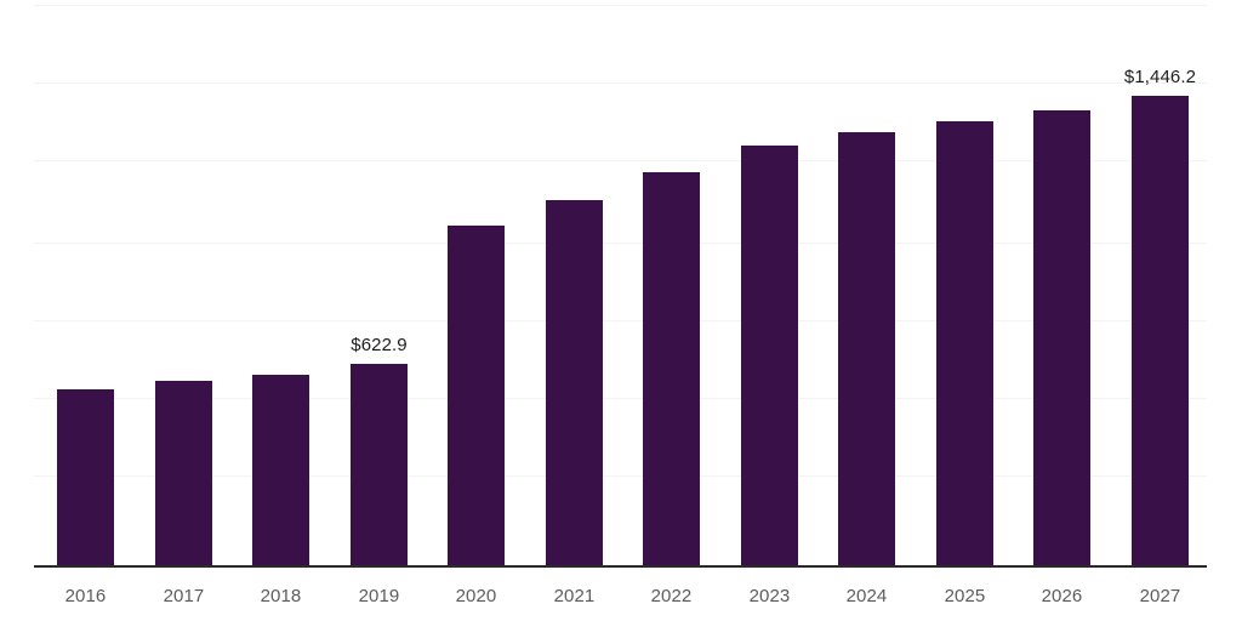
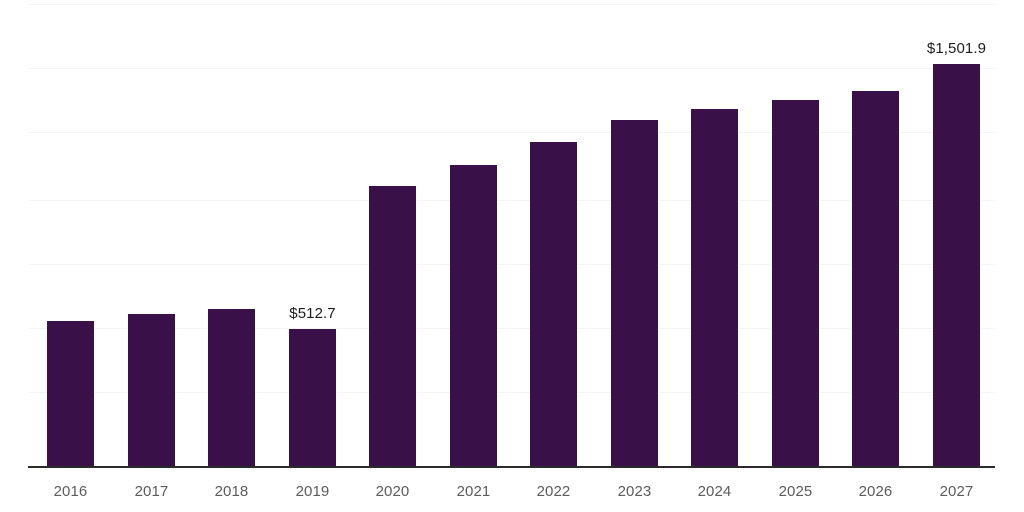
2019: $622.9 -> $512.7
2027: $1,446.2 -> $1,501.9
